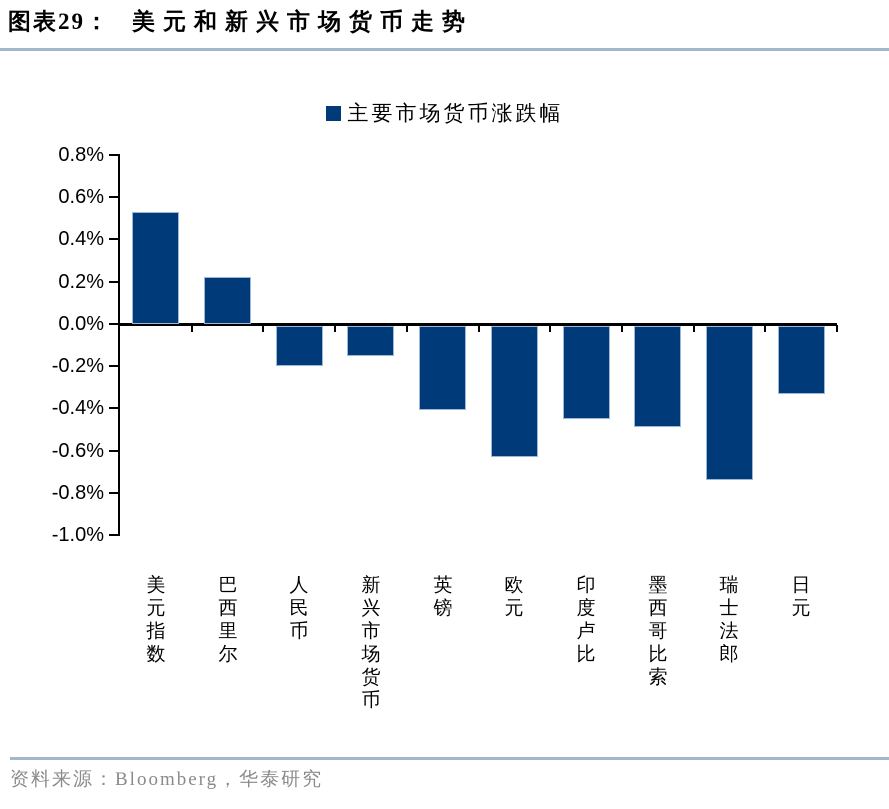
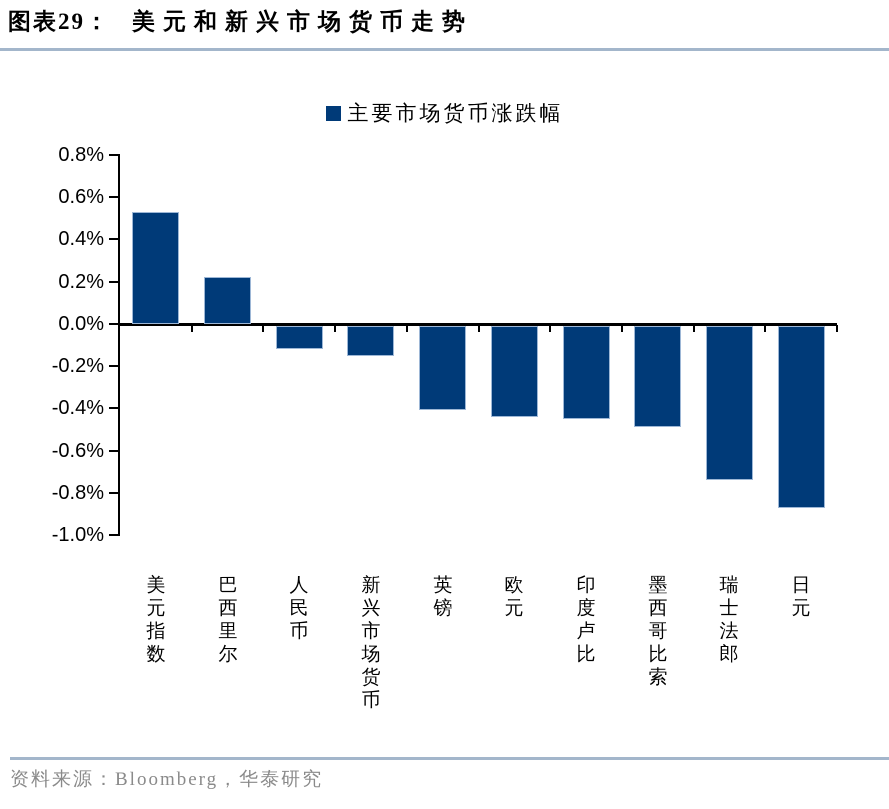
人民币: -0.20% -> -0.12%
欧元: -0.63% -> -0.44%
日元: -0.33% -> -0.87%
